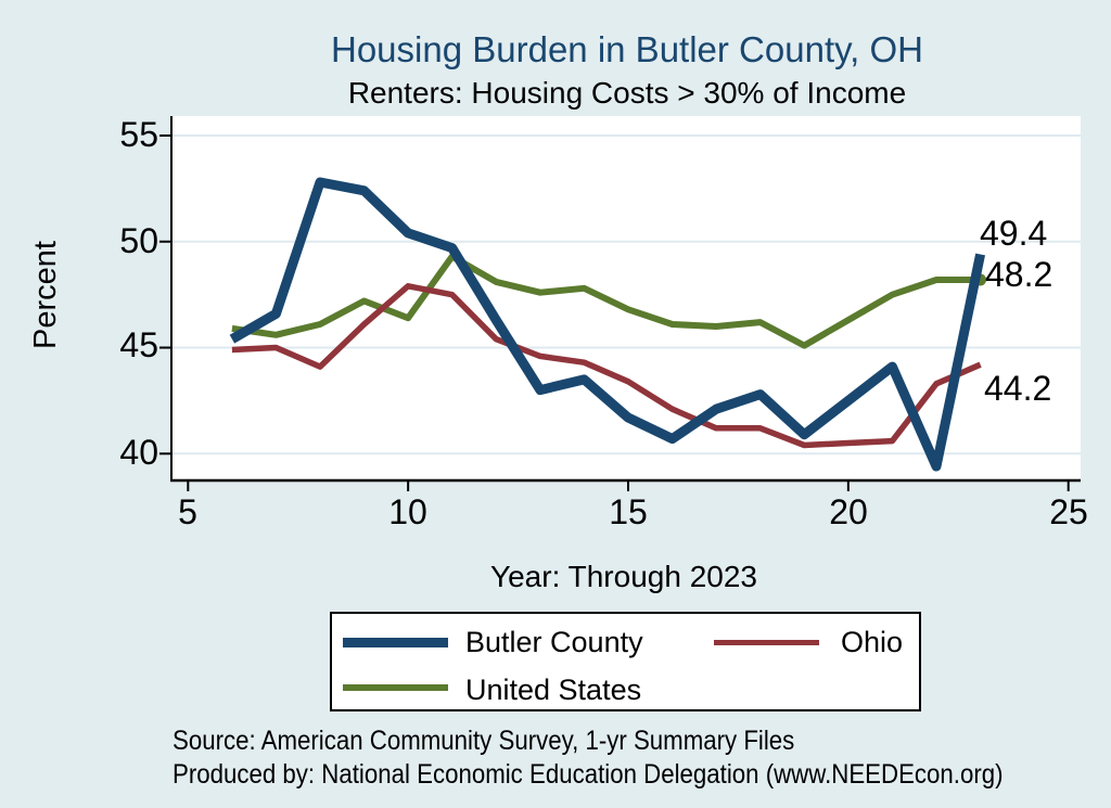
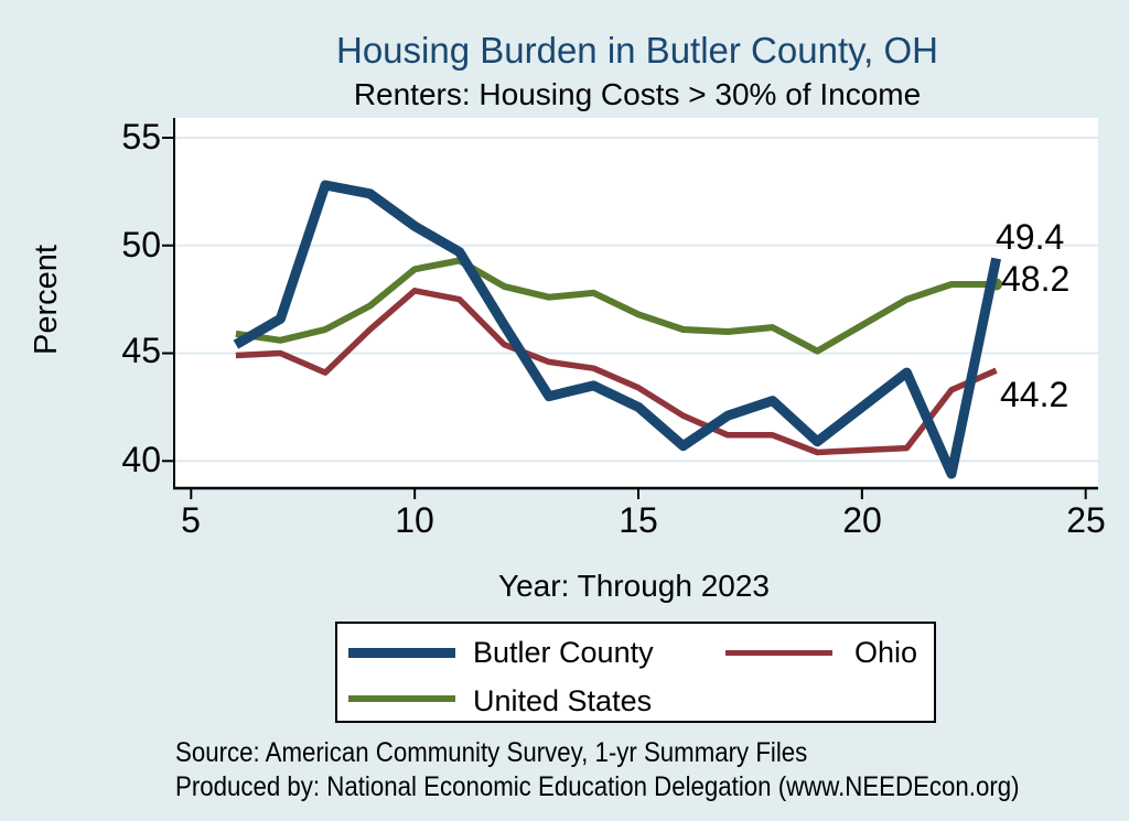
United States/10: 46.4 -> 48.9
Butler County/10: 50.4 -> 50.9
Butler County/15: 41.7 -> 42.5
